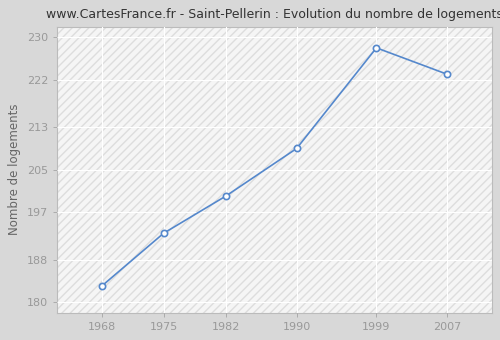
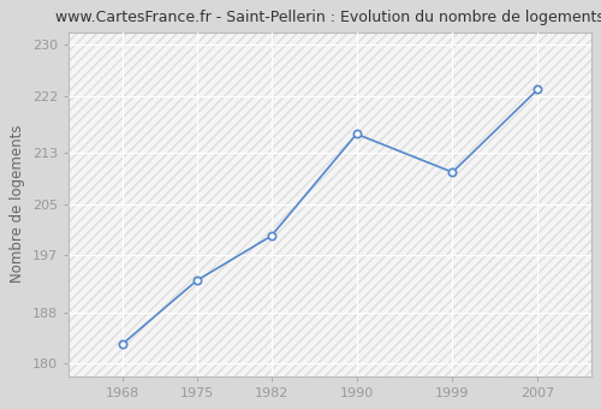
1990: 209 -> 216
1999: 228 -> 210
